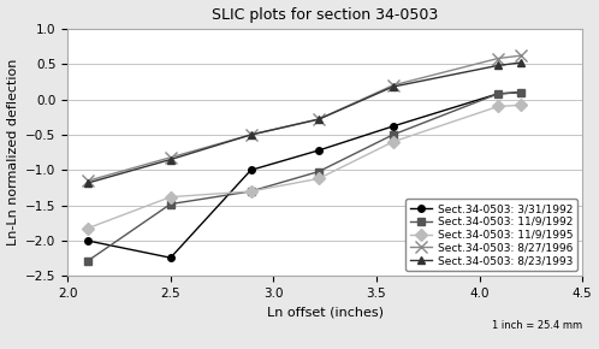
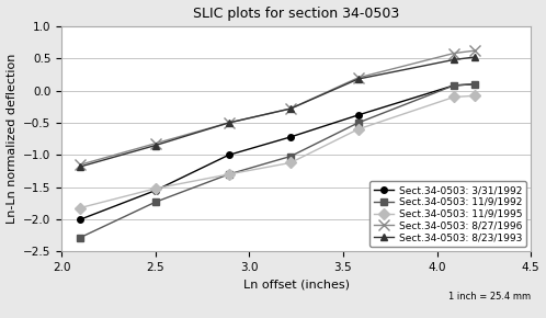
Sect.34-0503: 3/31/1992/2.5: -2.24 -> -1.55
Sect.34-0503: 11/9/1992/2.5: -1.48 -> -1.73
Sect.34-0503: 11/9/1995/2.5: -1.38 -> -1.52
